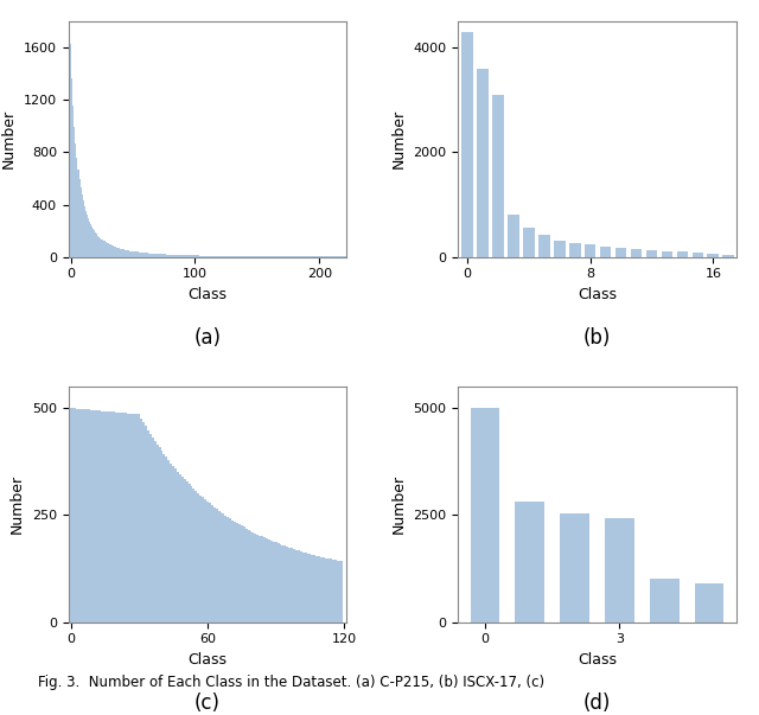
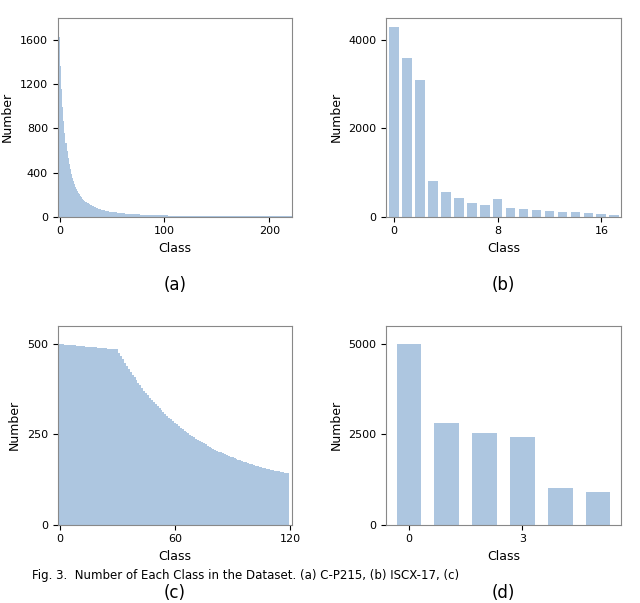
8: 240 -> 400
